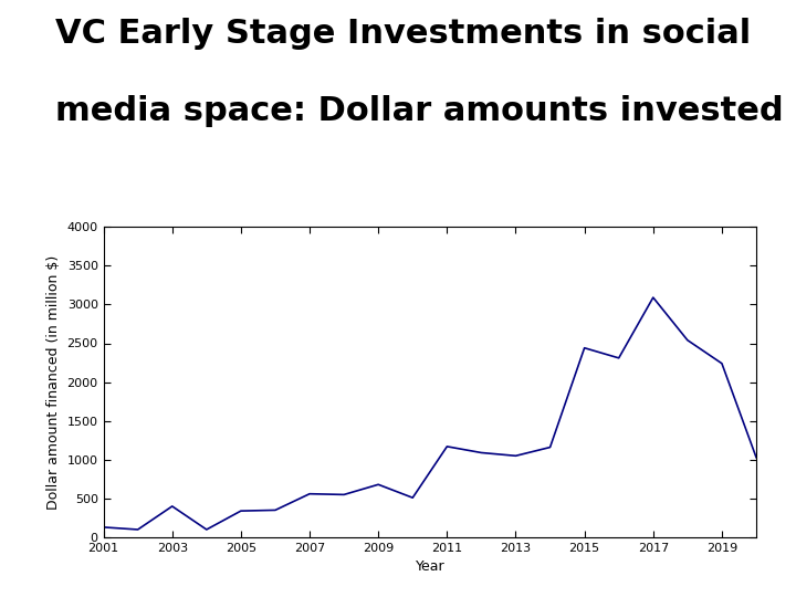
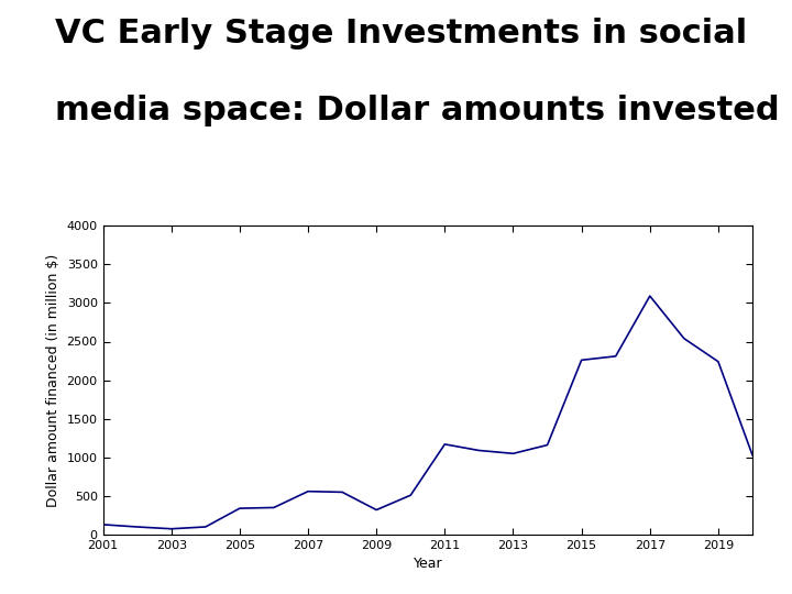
2003: 400 -> 80
2009: 680 -> 320
2015: 2440 -> 2260
